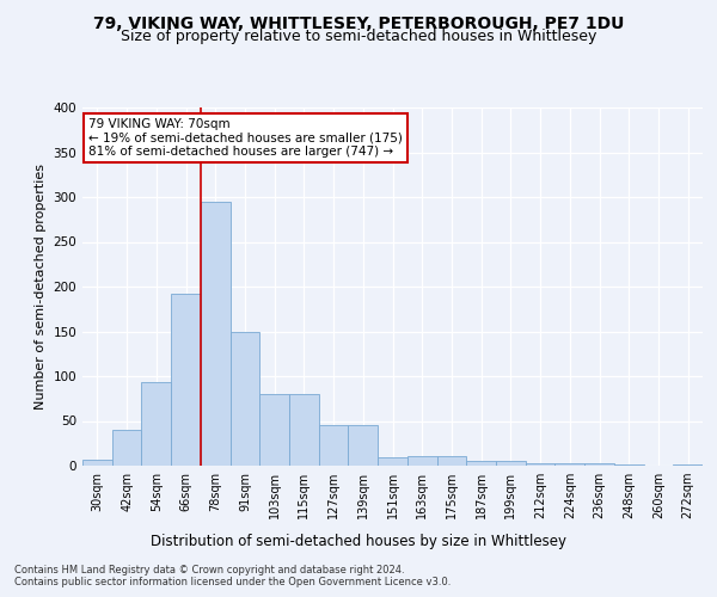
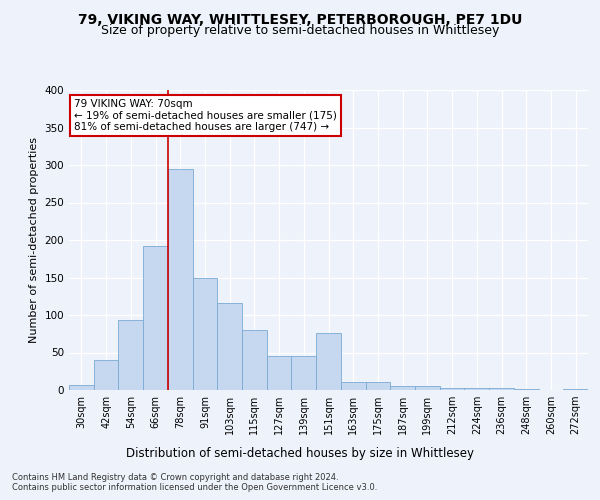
103sqm: 80 -> 116
151sqm: 9 -> 76
